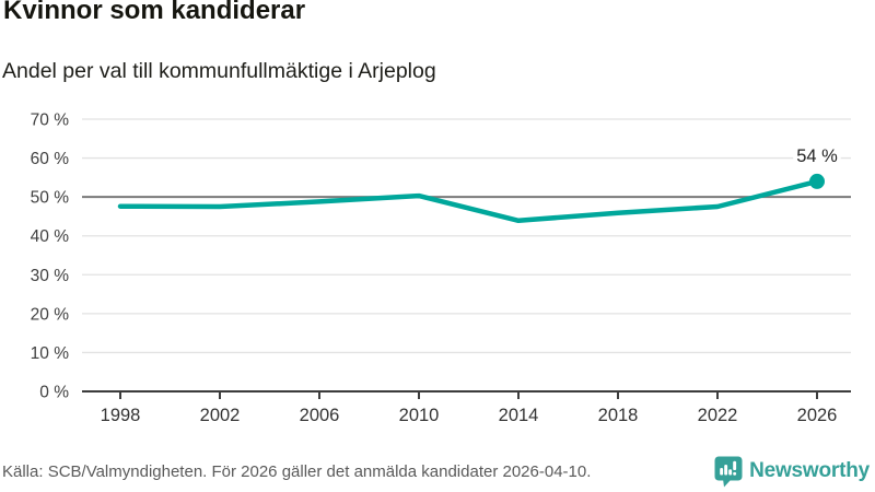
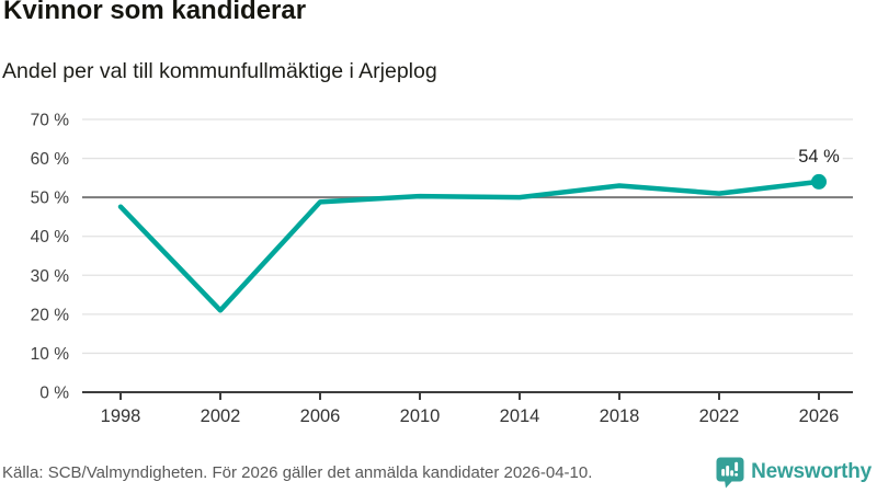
2002: 48% -> 21%
2014: 44% -> 50%
2018: 46% -> 53%
2022: 48% -> 51%
